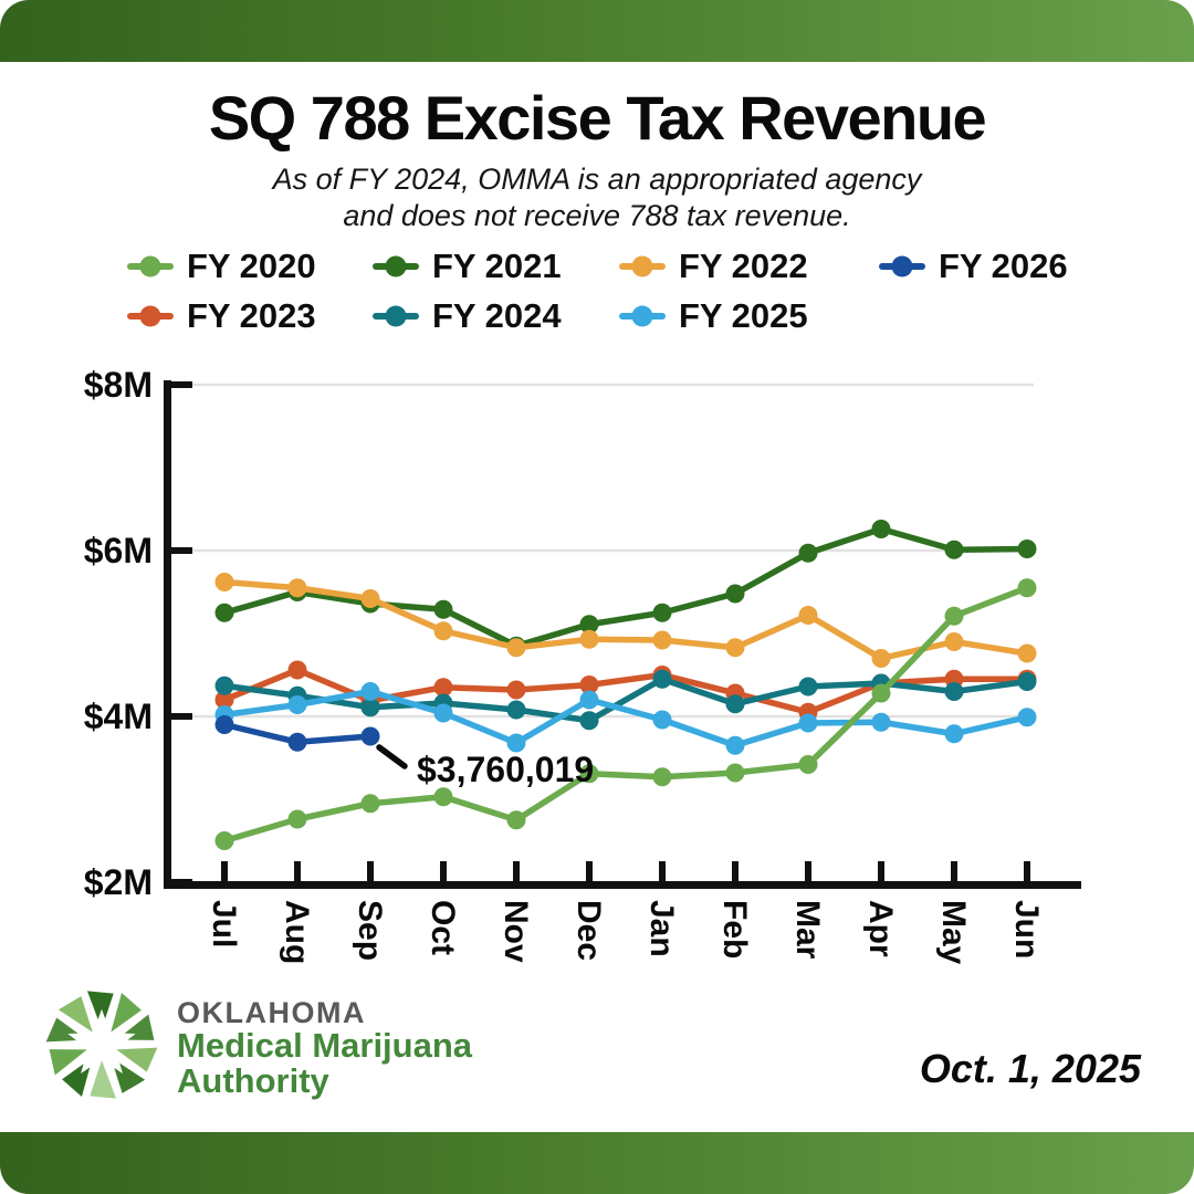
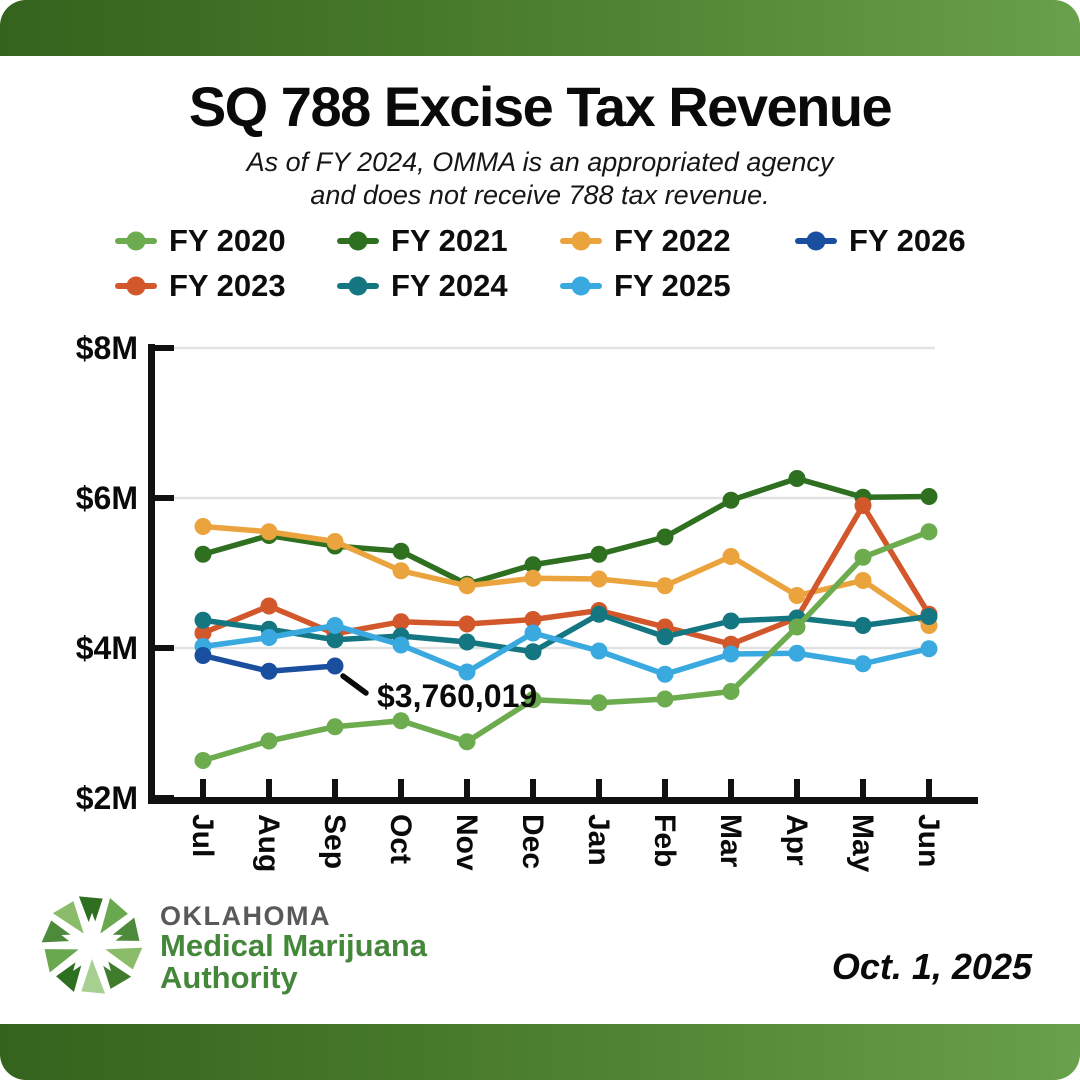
FY 2023/May: $4.5M -> $5.9M
FY 2022/Jun: $4.8M -> $4.3M
